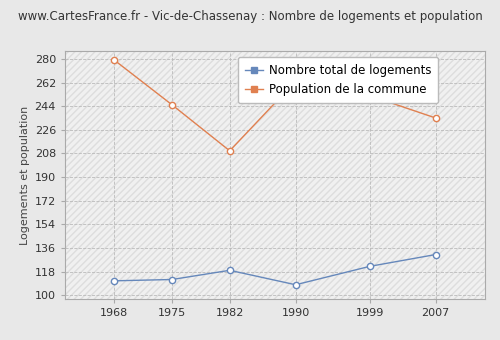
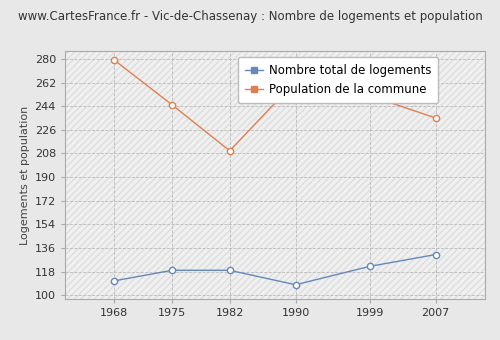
Nombre total de logements/1975: 112 -> 119
